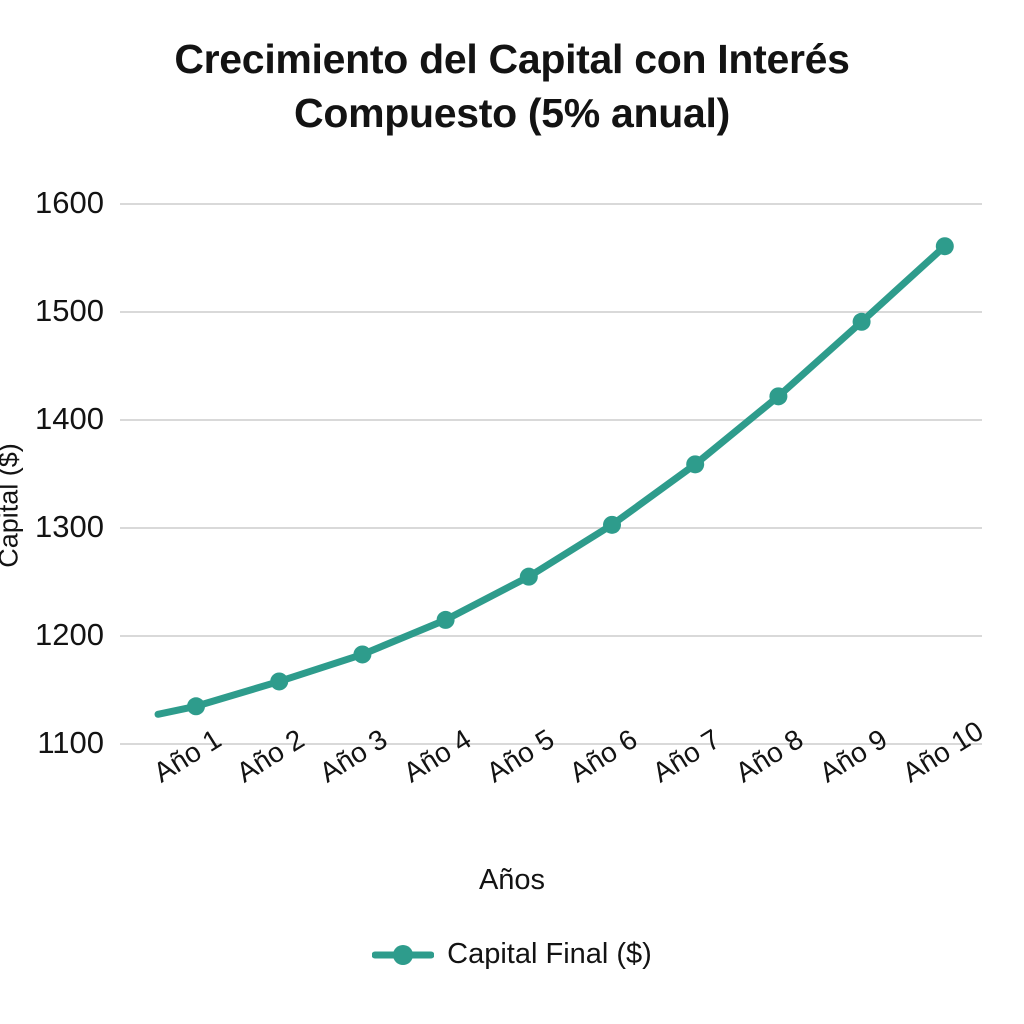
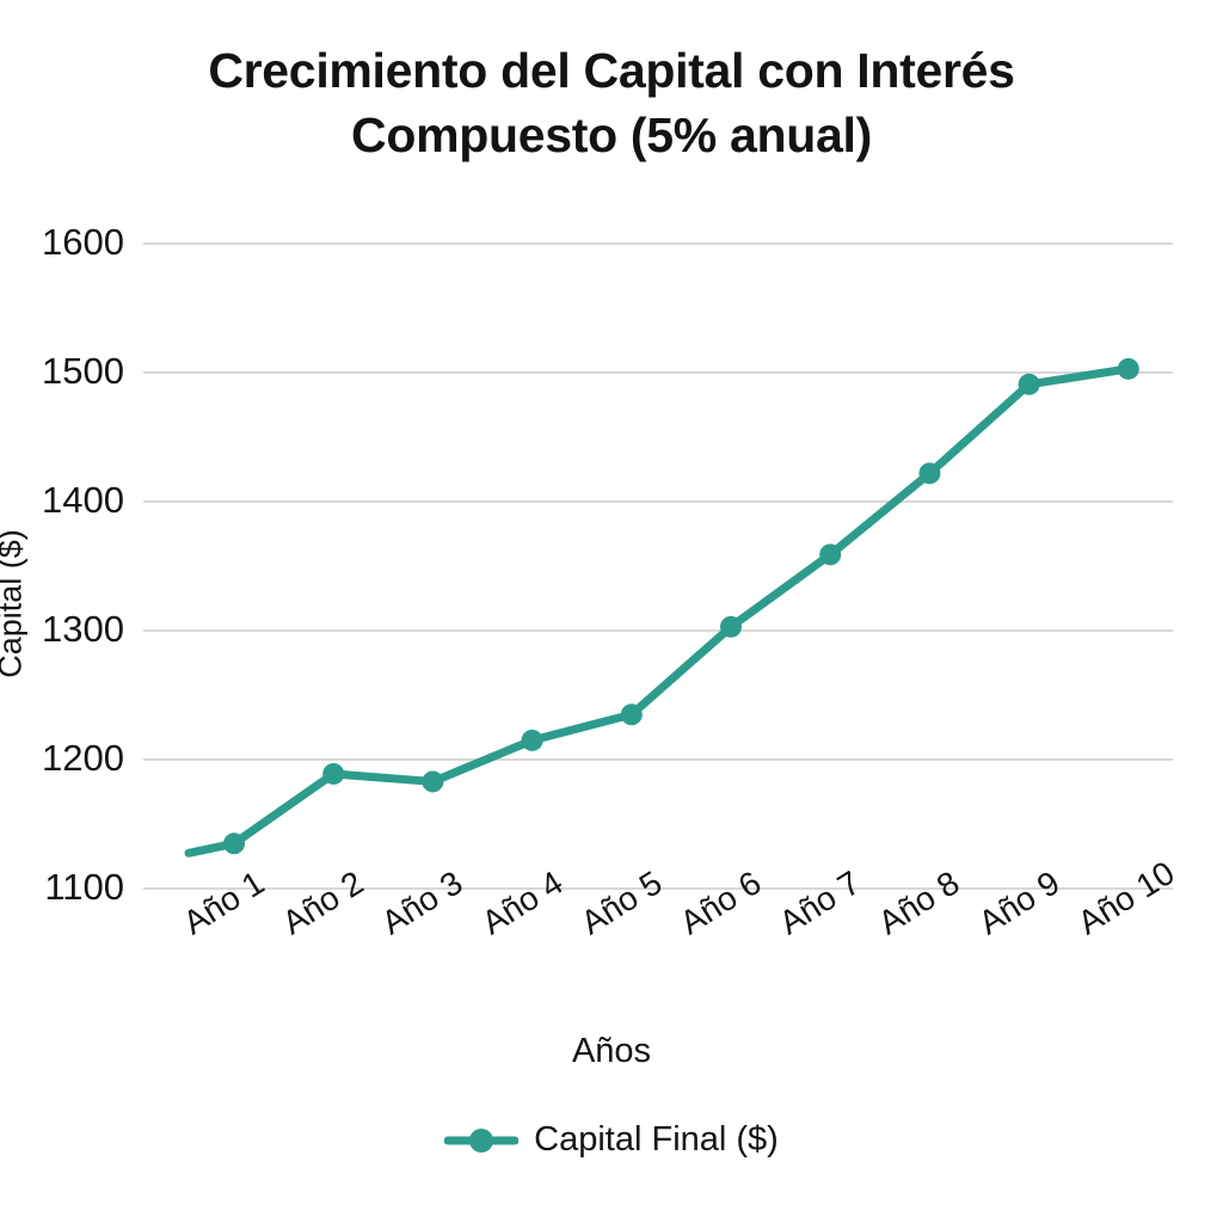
Año 2: 1157 -> 1188
Año 5: 1254 -> 1234
Año 10: 1560 -> 1502
